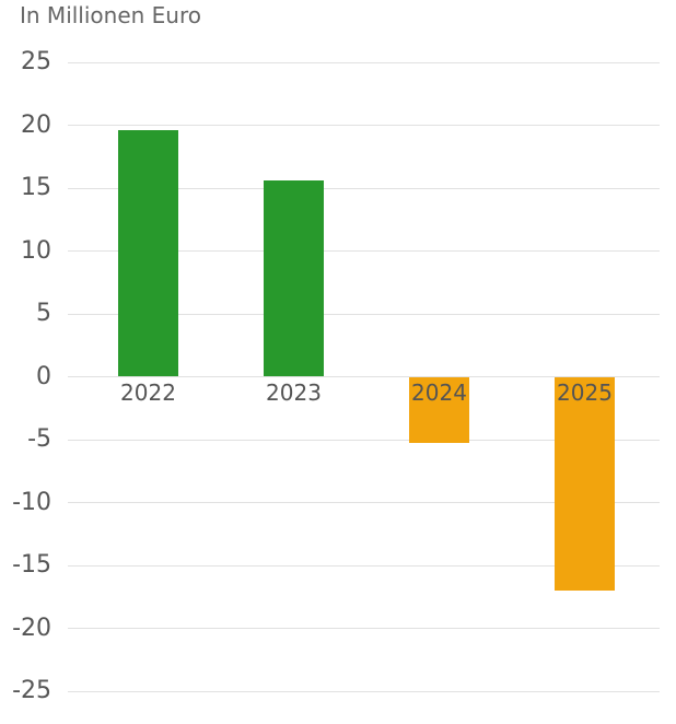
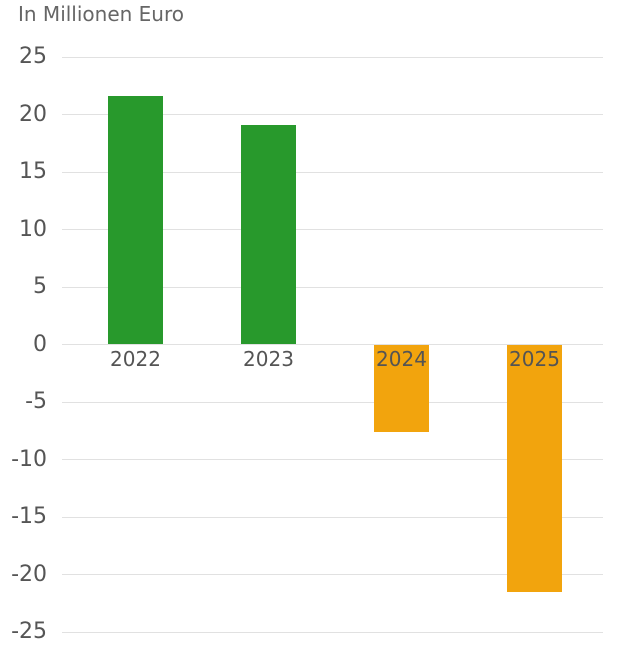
2022: 19.6 -> 21.6
2023: 15.6 -> 19.1
2024: -5.3 -> -7.6
2025: -17.0 -> -21.5
